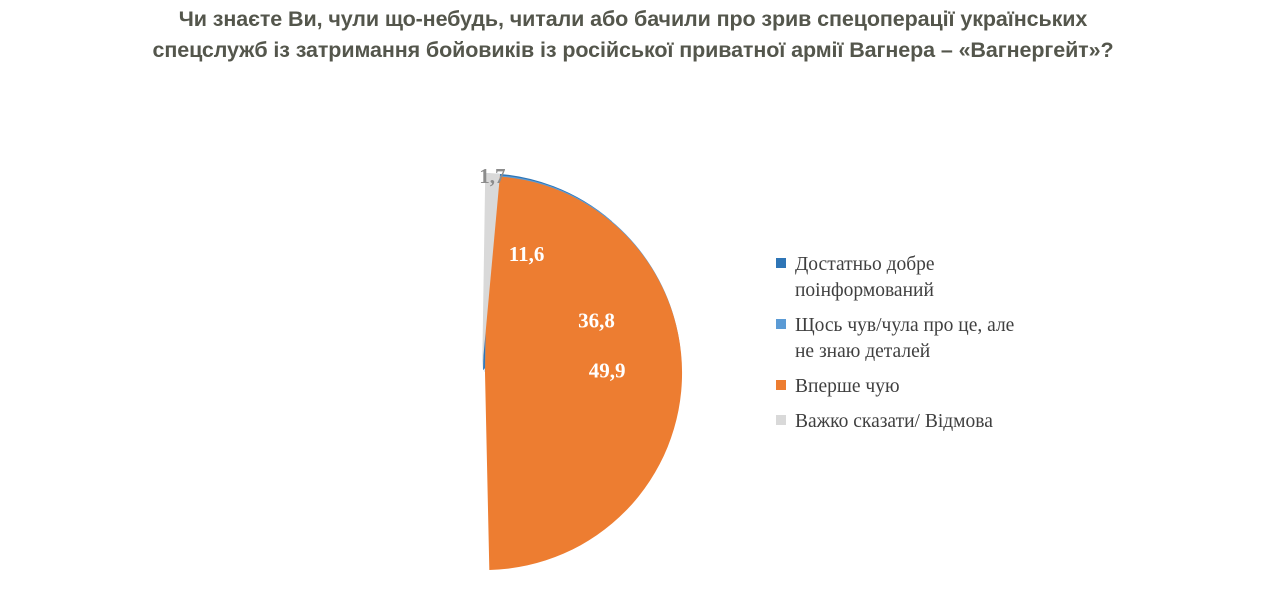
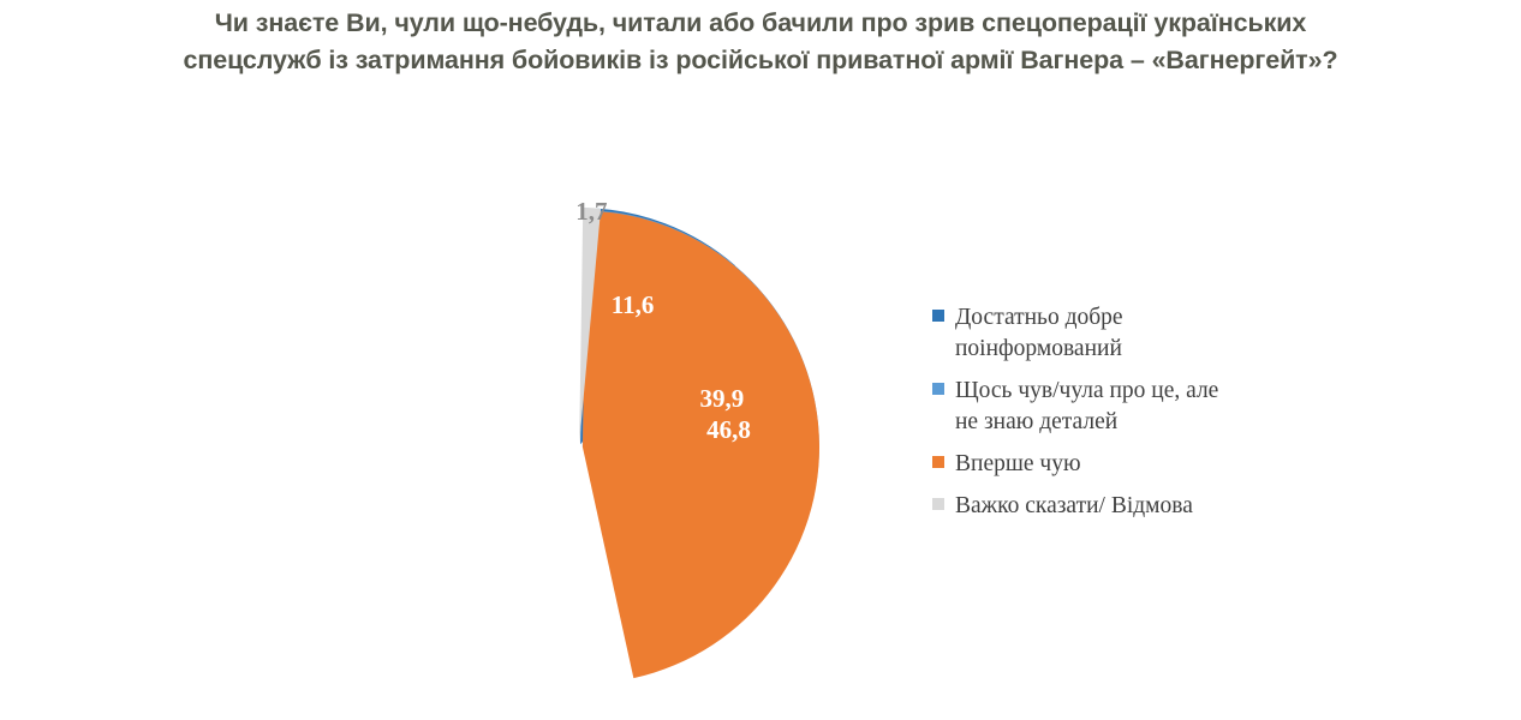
Щось чув/чула про це, але не знаю деталей: 36,8 -> 39,9
Вперше чую: 49,9 -> 46,8
